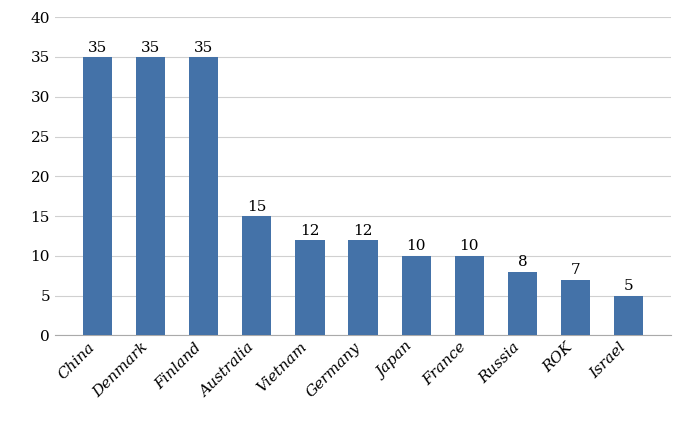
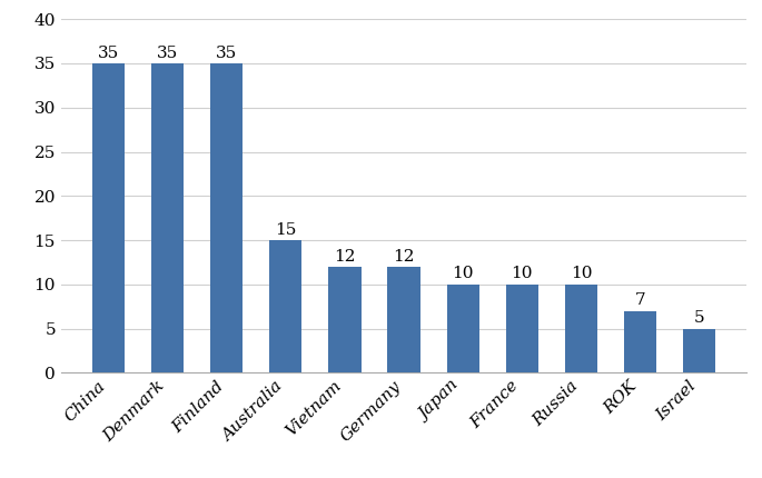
Russia: 8 -> 10
